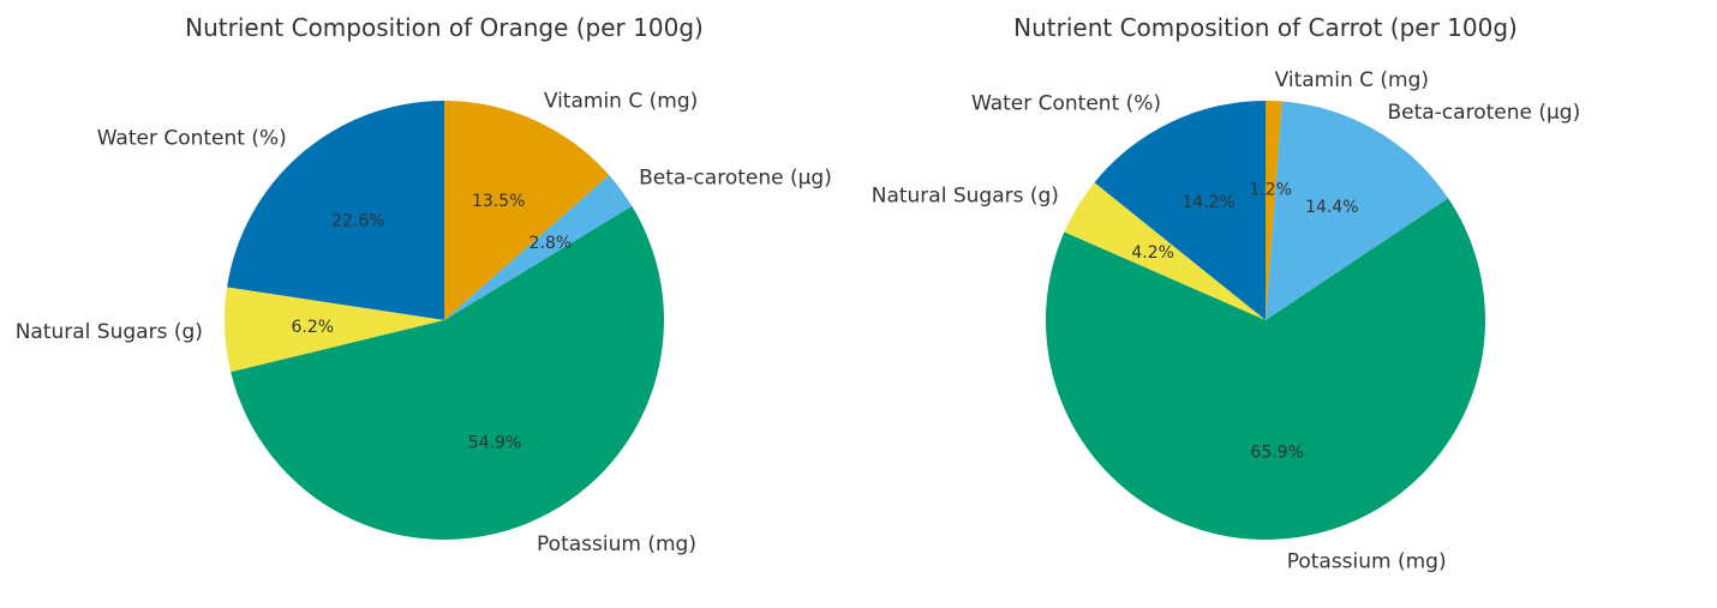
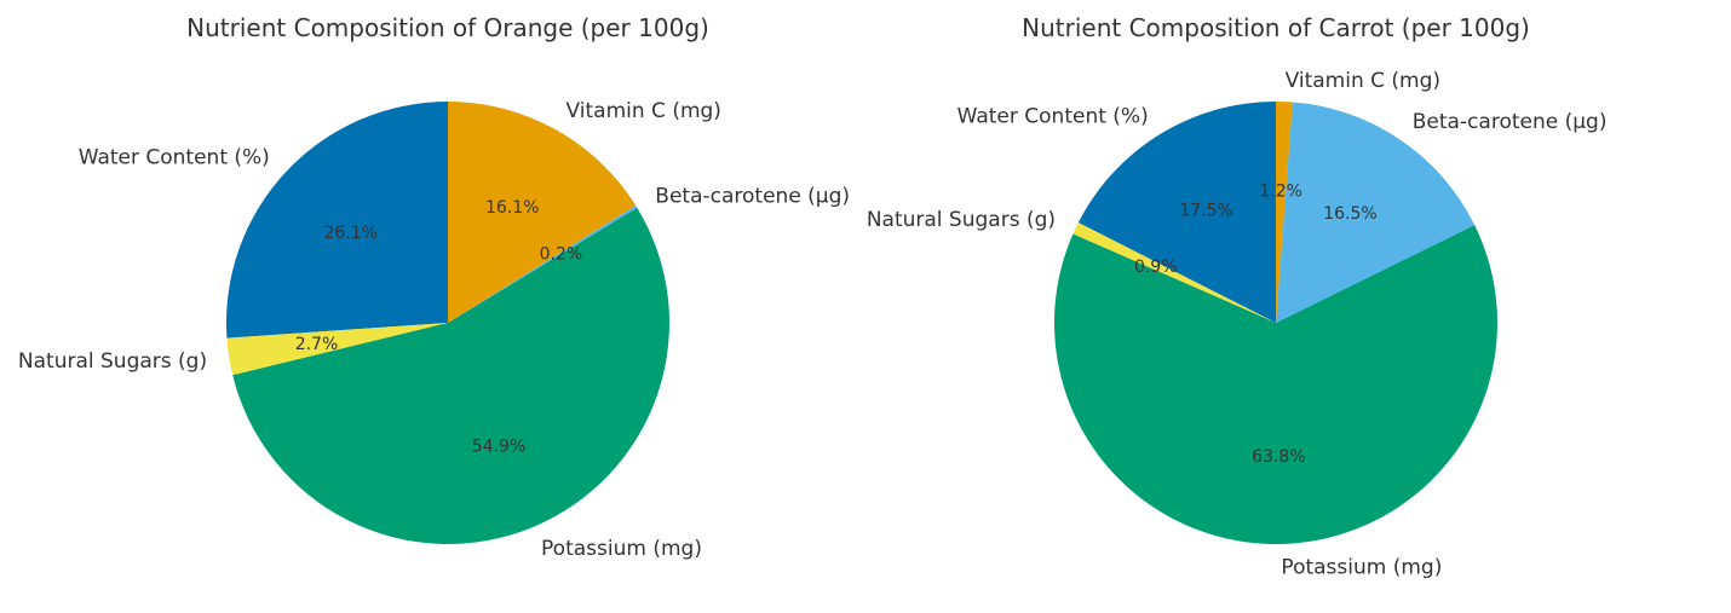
Nutrient Composition of Orange (per 100g)/Water Content (%): 22.6% -> 26.1%
Nutrient Composition of Orange (per 100g)/Natural Sugars (g): 6.2% -> 2.7%
Nutrient Composition of Orange (per 100g)/Beta-carotene (µg): 2.8% -> 0.2%
Nutrient Composition of Orange (per 100g)/Vitamin C (mg): 13.5% -> 16.1%
Nutrient Composition of Carrot (per 100g)/Water Content (%): 14.2% -> 17.5%
Nutrient Composition of Carrot (per 100g)/Natural Sugars (g): 4.2% -> 0.9%
Nutrient Composition of Carrot (per 100g)/Potassium (mg): 65.9% -> 63.8%
Nutrient Composition of Carrot (per 100g)/Beta-carotene (µg): 14.4% -> 16.5%
